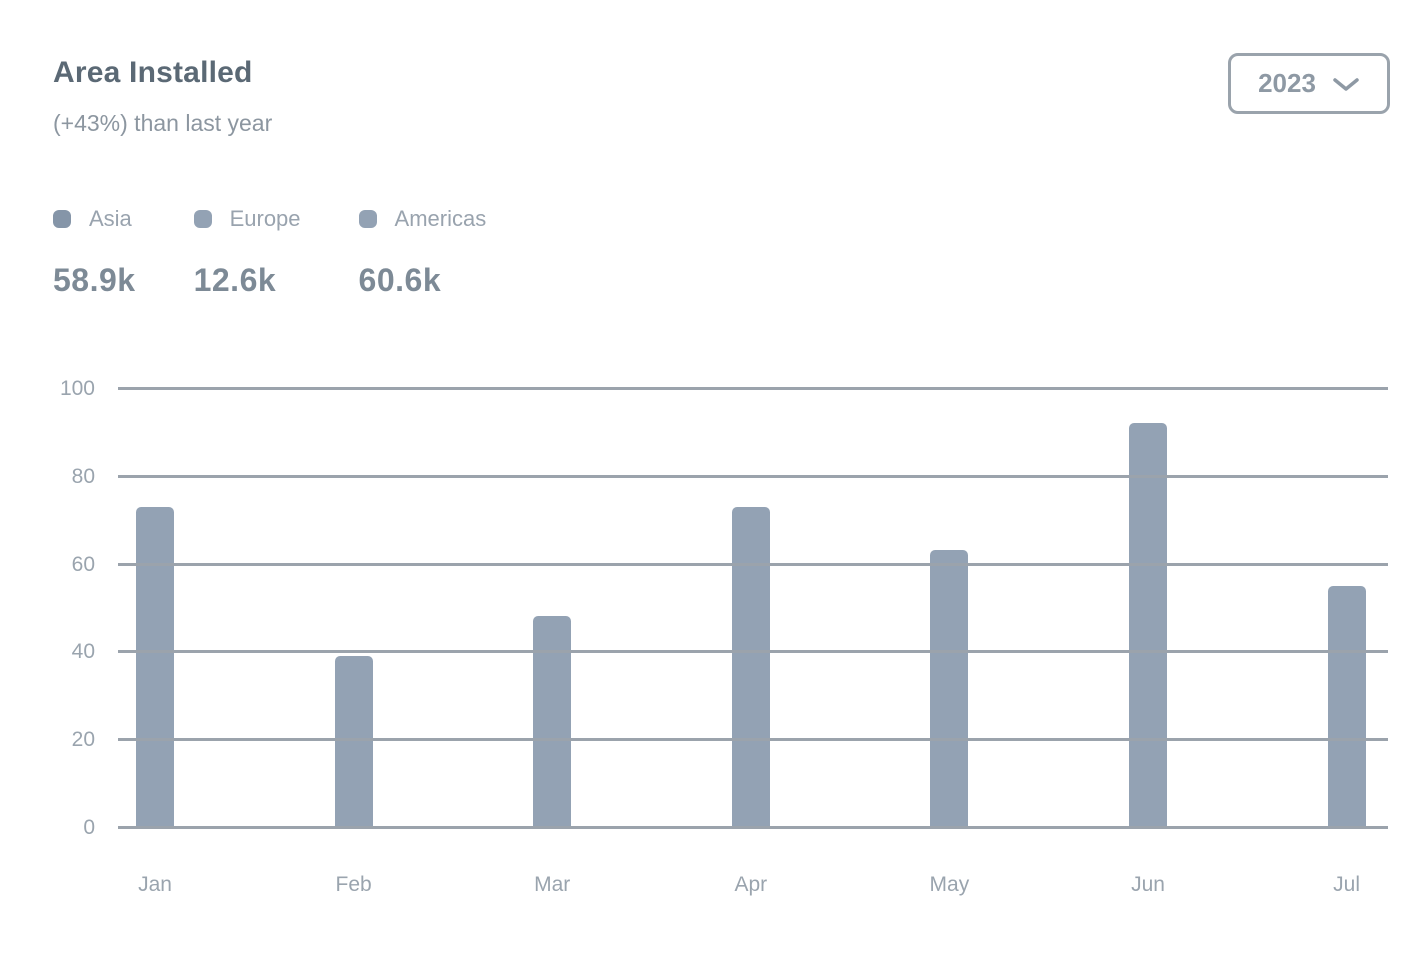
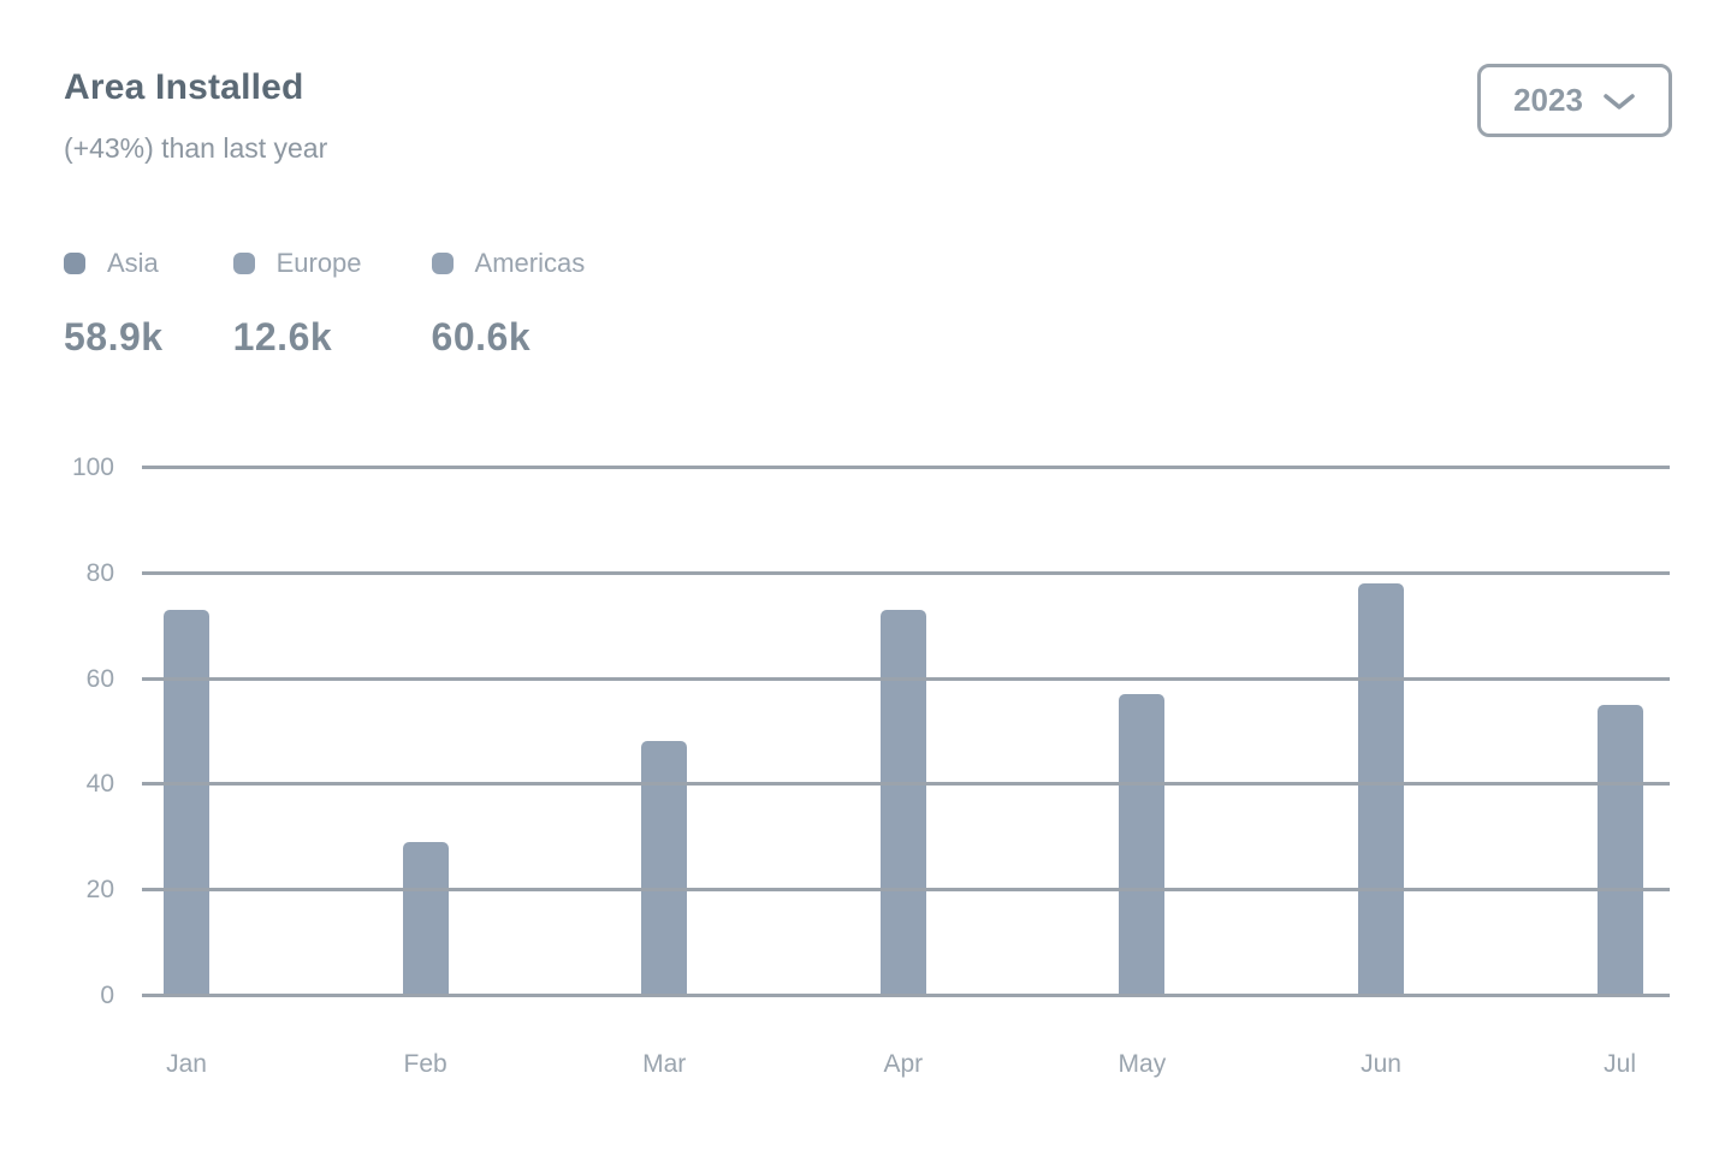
Feb: 39 -> 29
May: 63 -> 57
Jun: 92 -> 78
